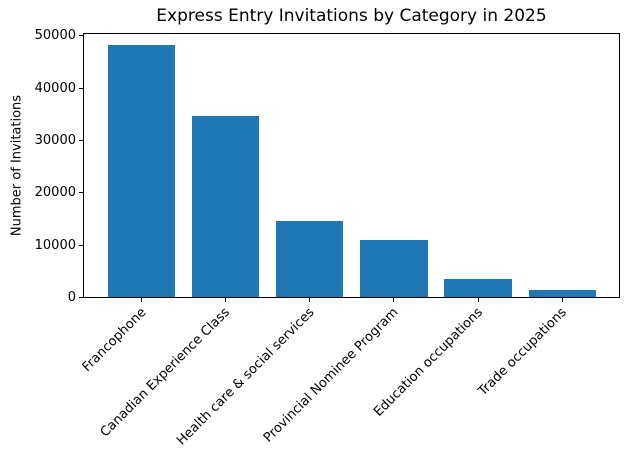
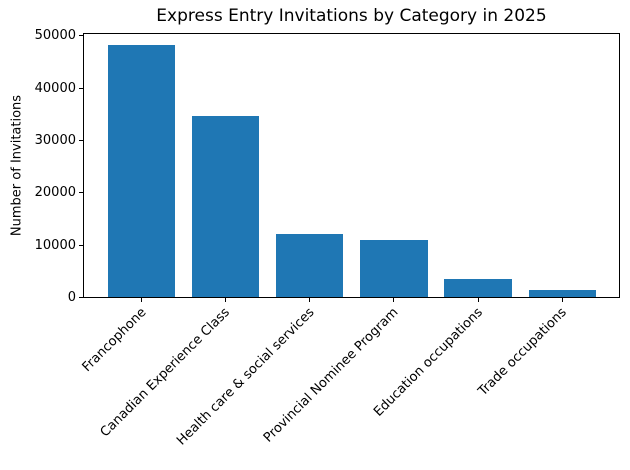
Health care & social services: 14000 -> 12000
